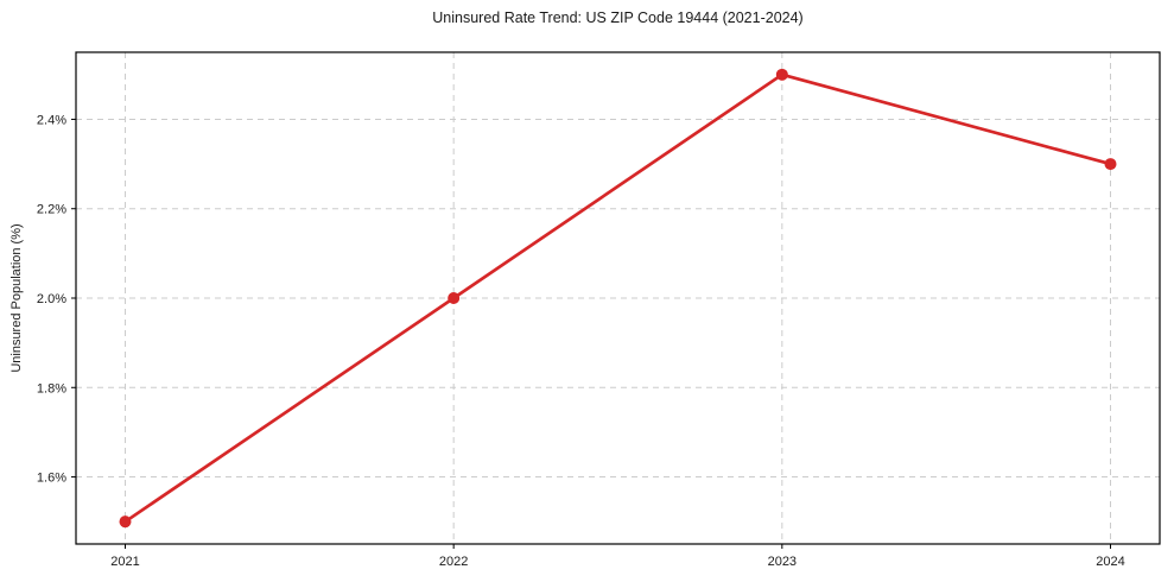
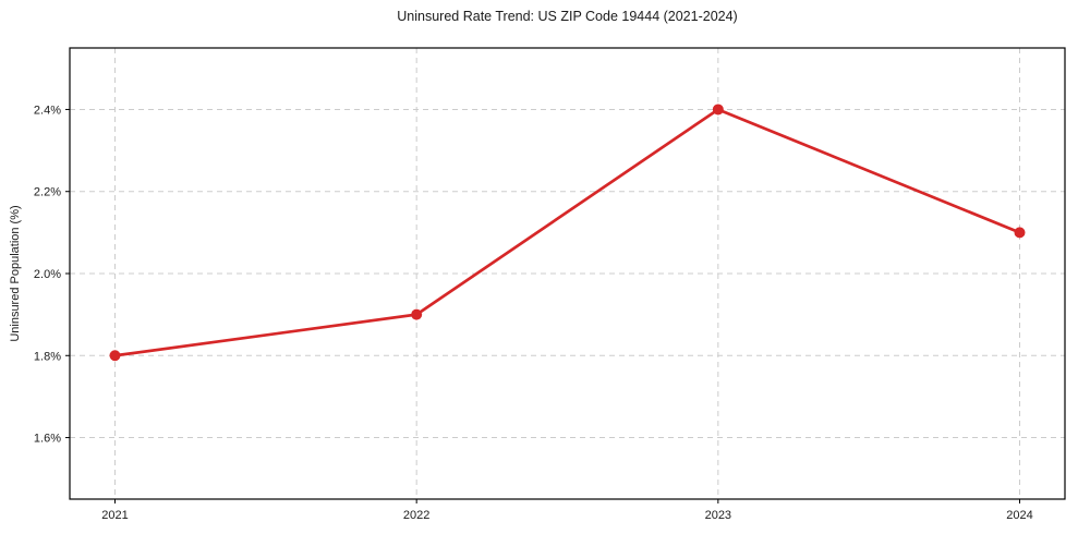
2021: 1.5% -> 1.8%
2022: 2.0% -> 1.9%
2023: 2.5% -> 2.4%
2024: 2.3% -> 2.1%
